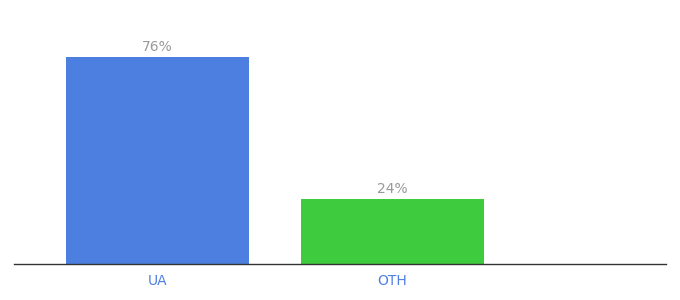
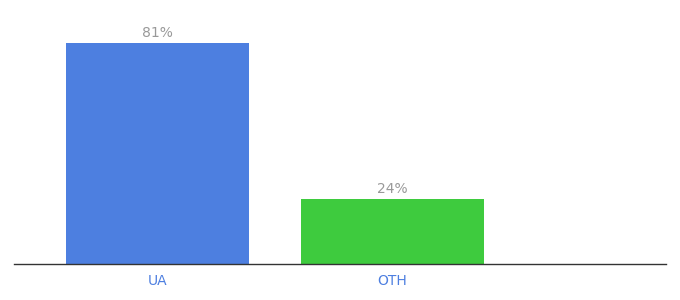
UA: 76% -> 81%
